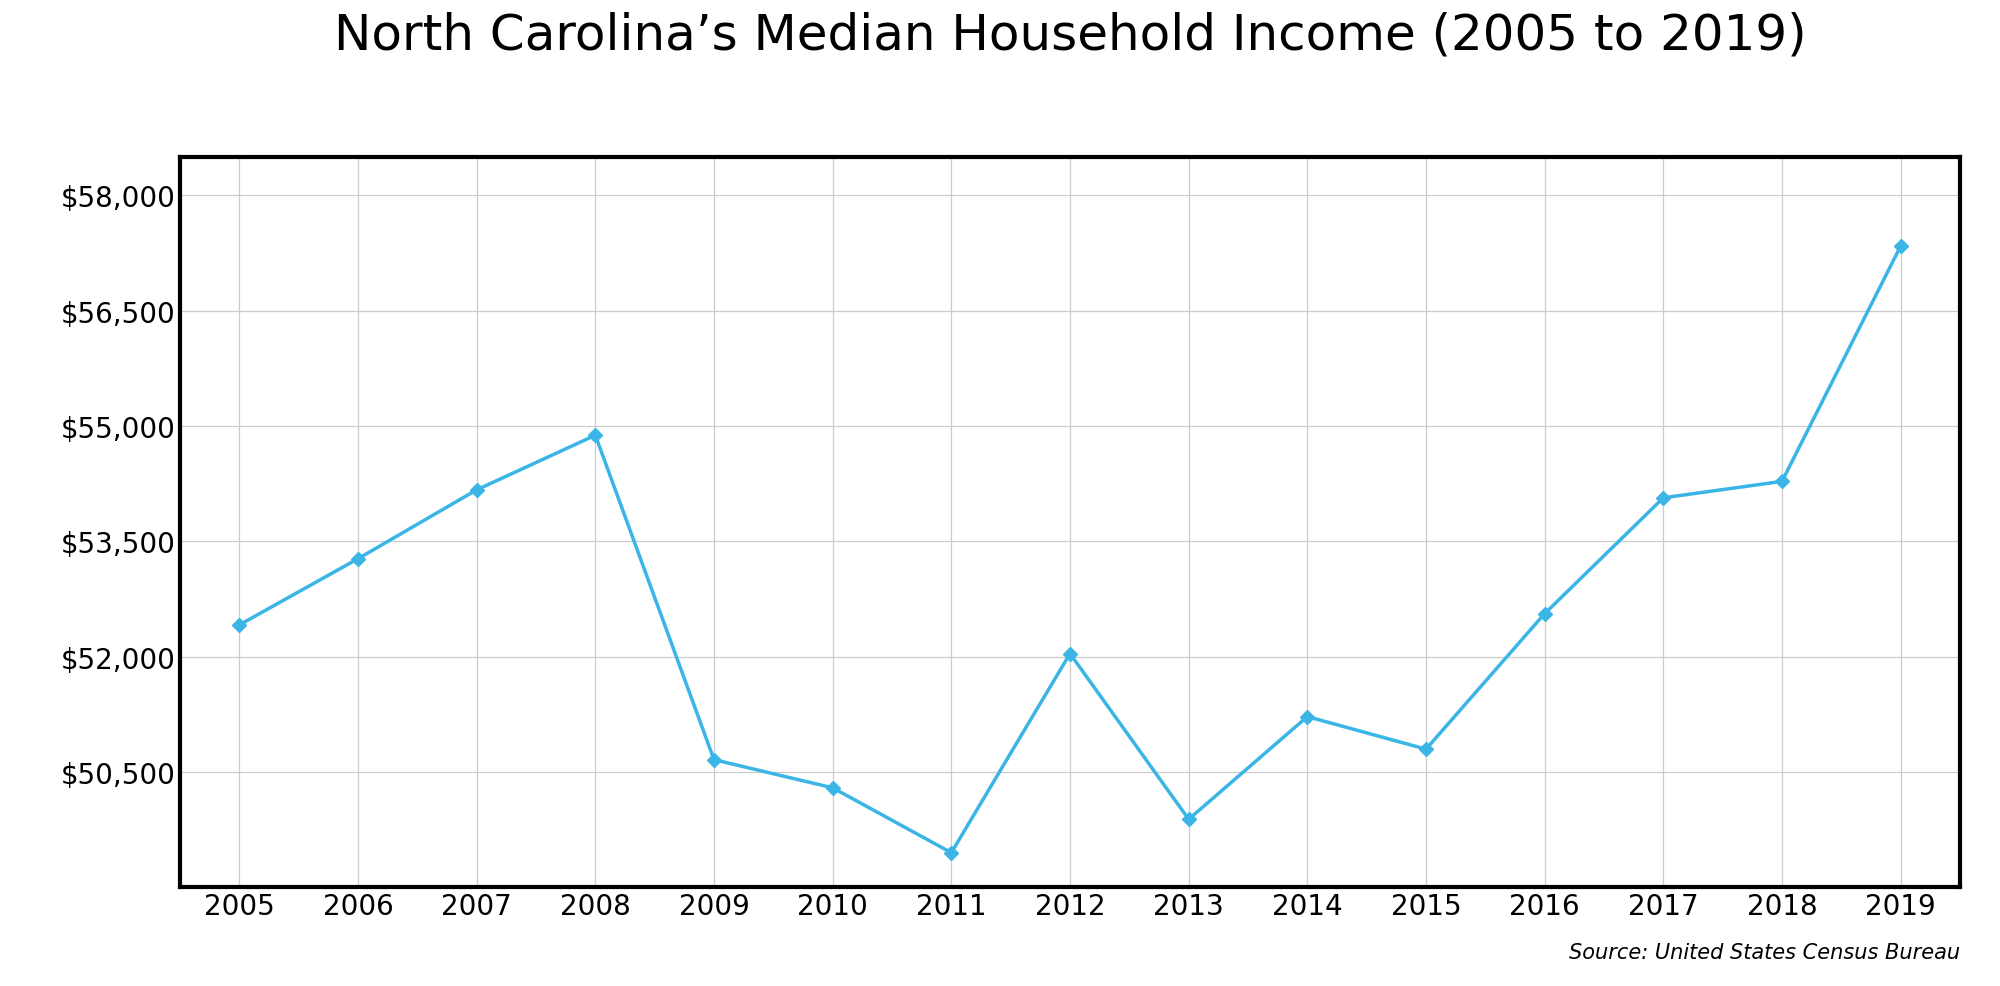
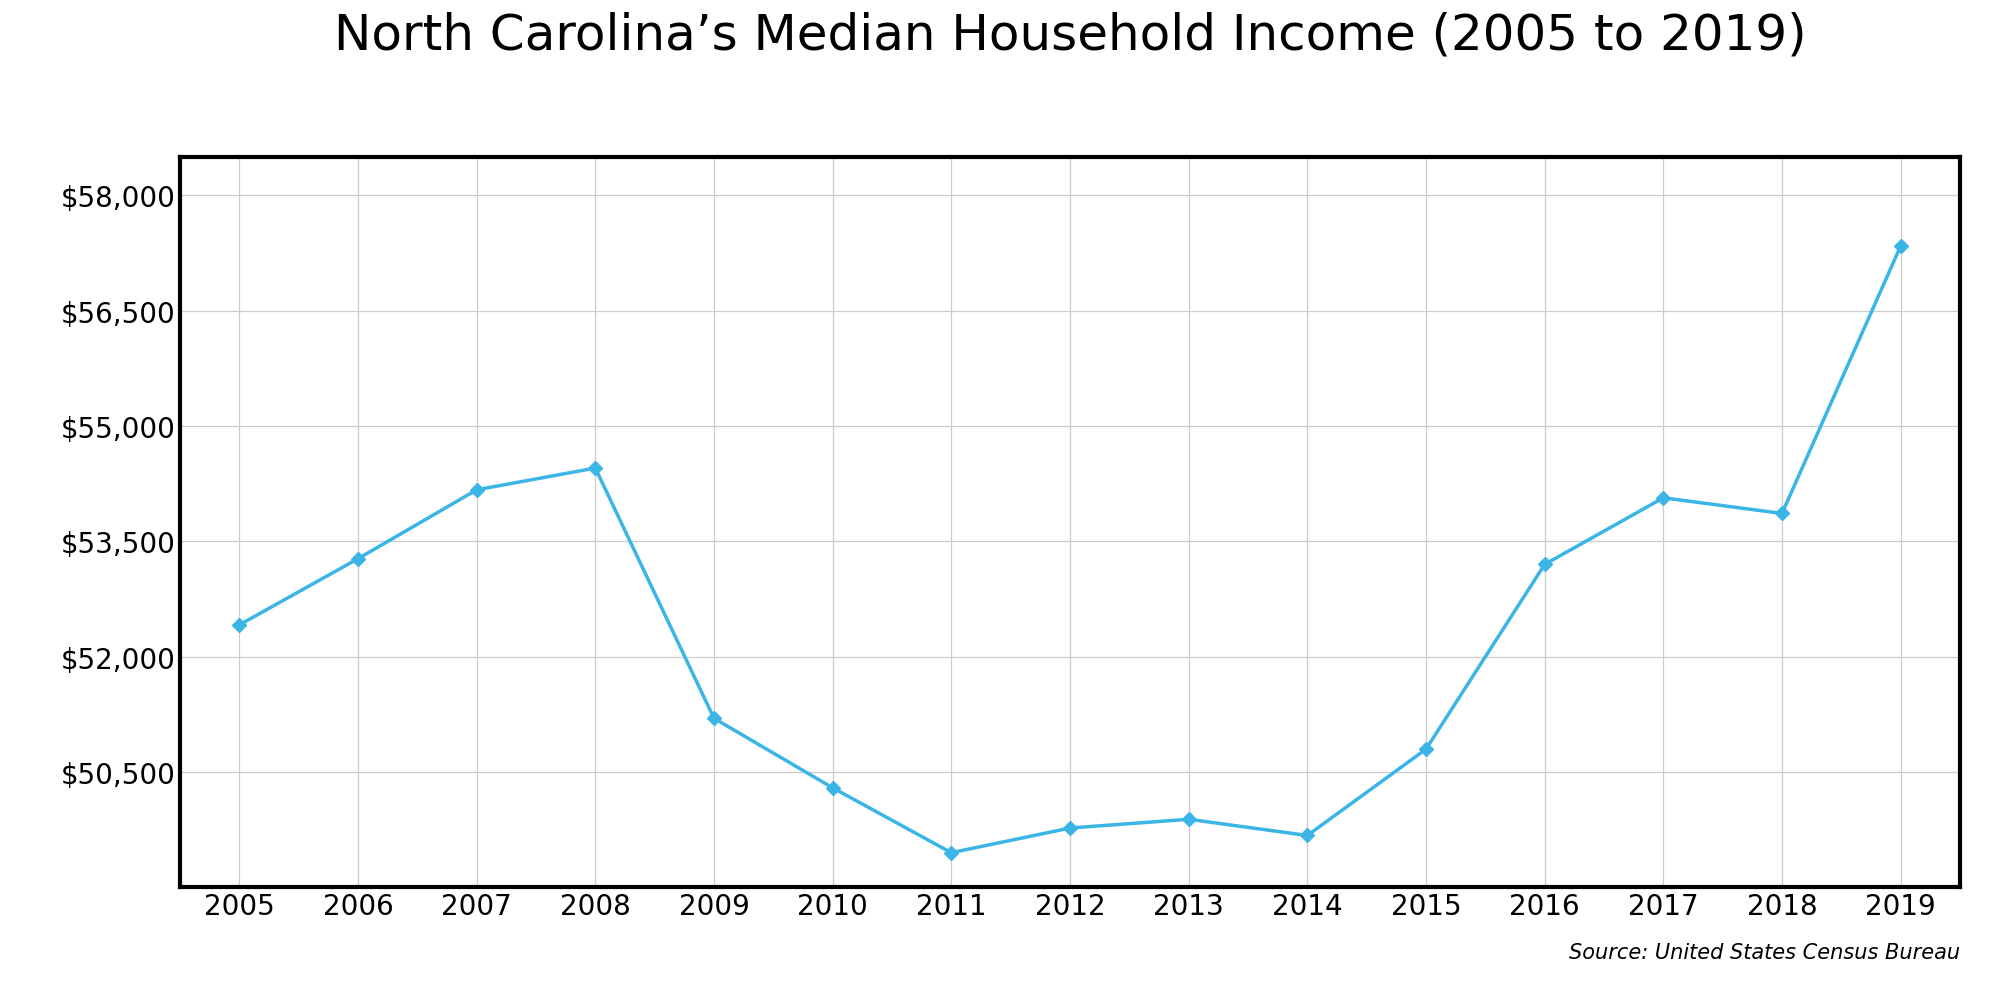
2008: $54,880 -> $54,450
2009: $50,660 -> $51,200
2012: $52,040 -> $49,770
2014: $51,220 -> $49,670
2016: $52,560 -> $53,200
2018: $54,280 -> $53,860
